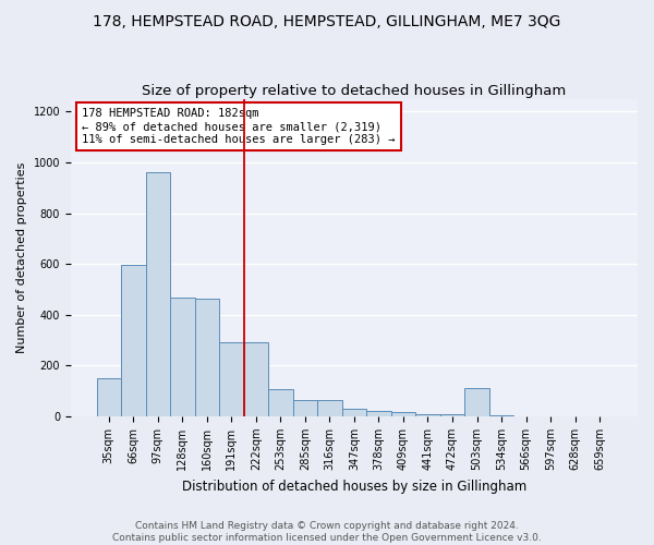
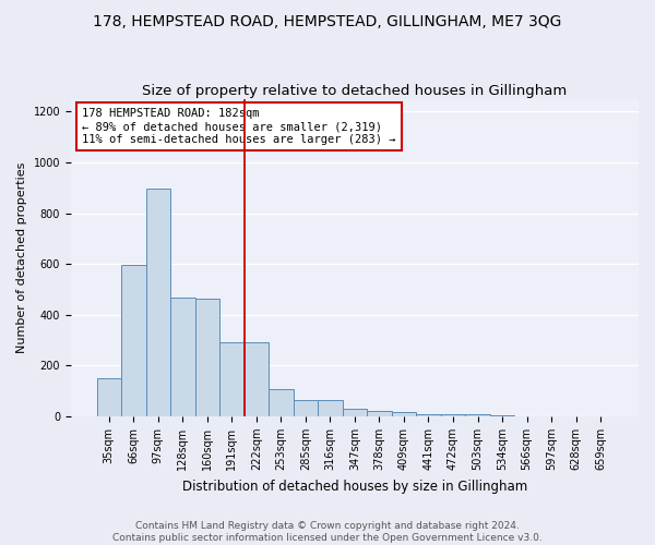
97sqm: 960 -> 895
503sqm: 110 -> 8
